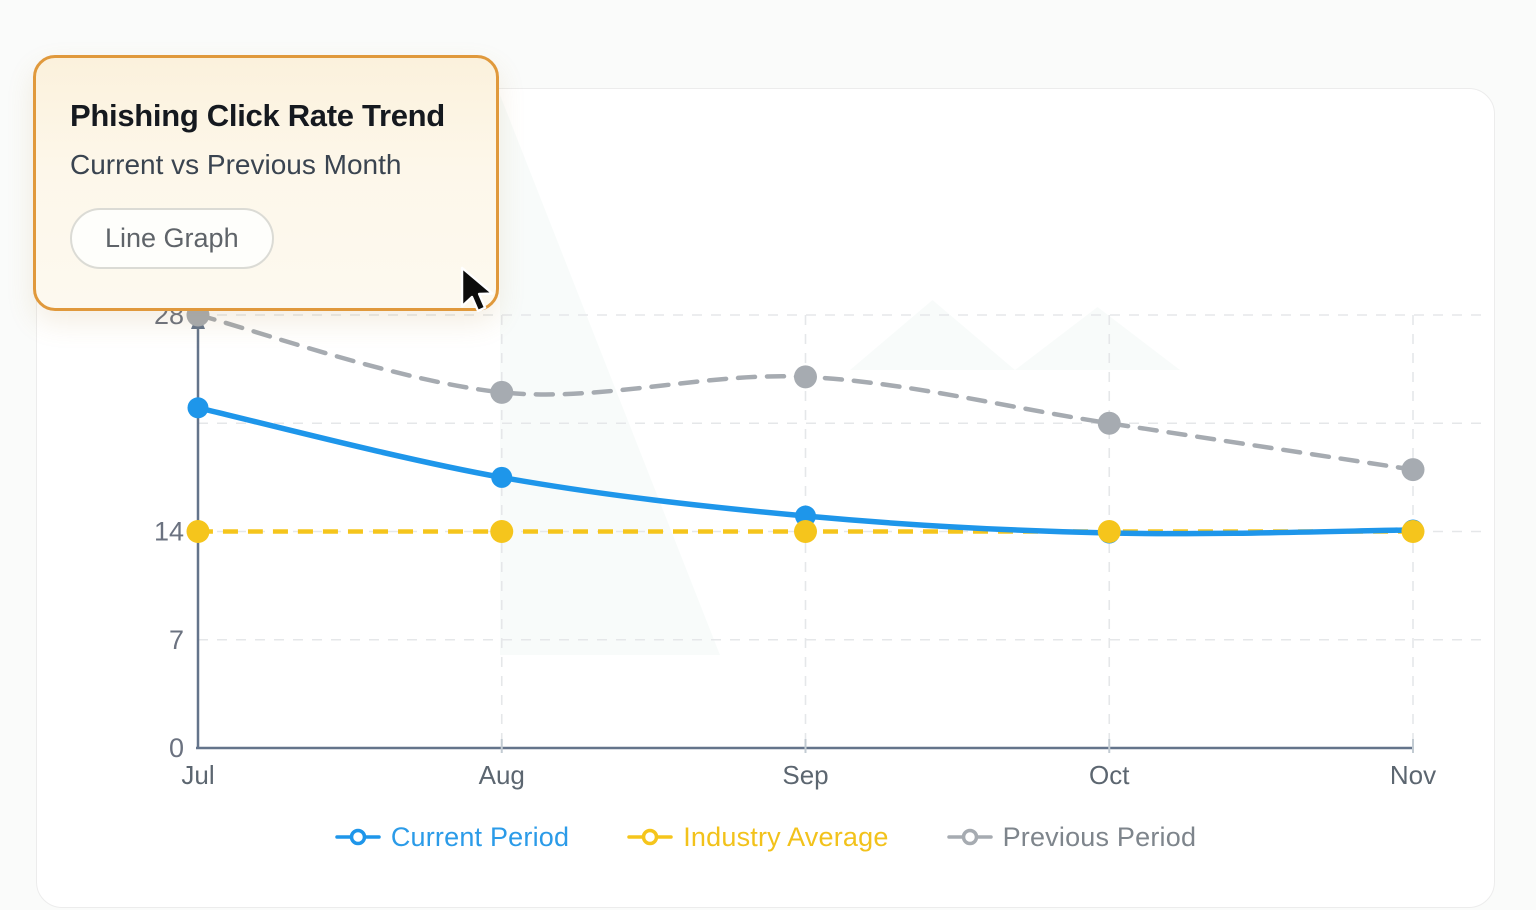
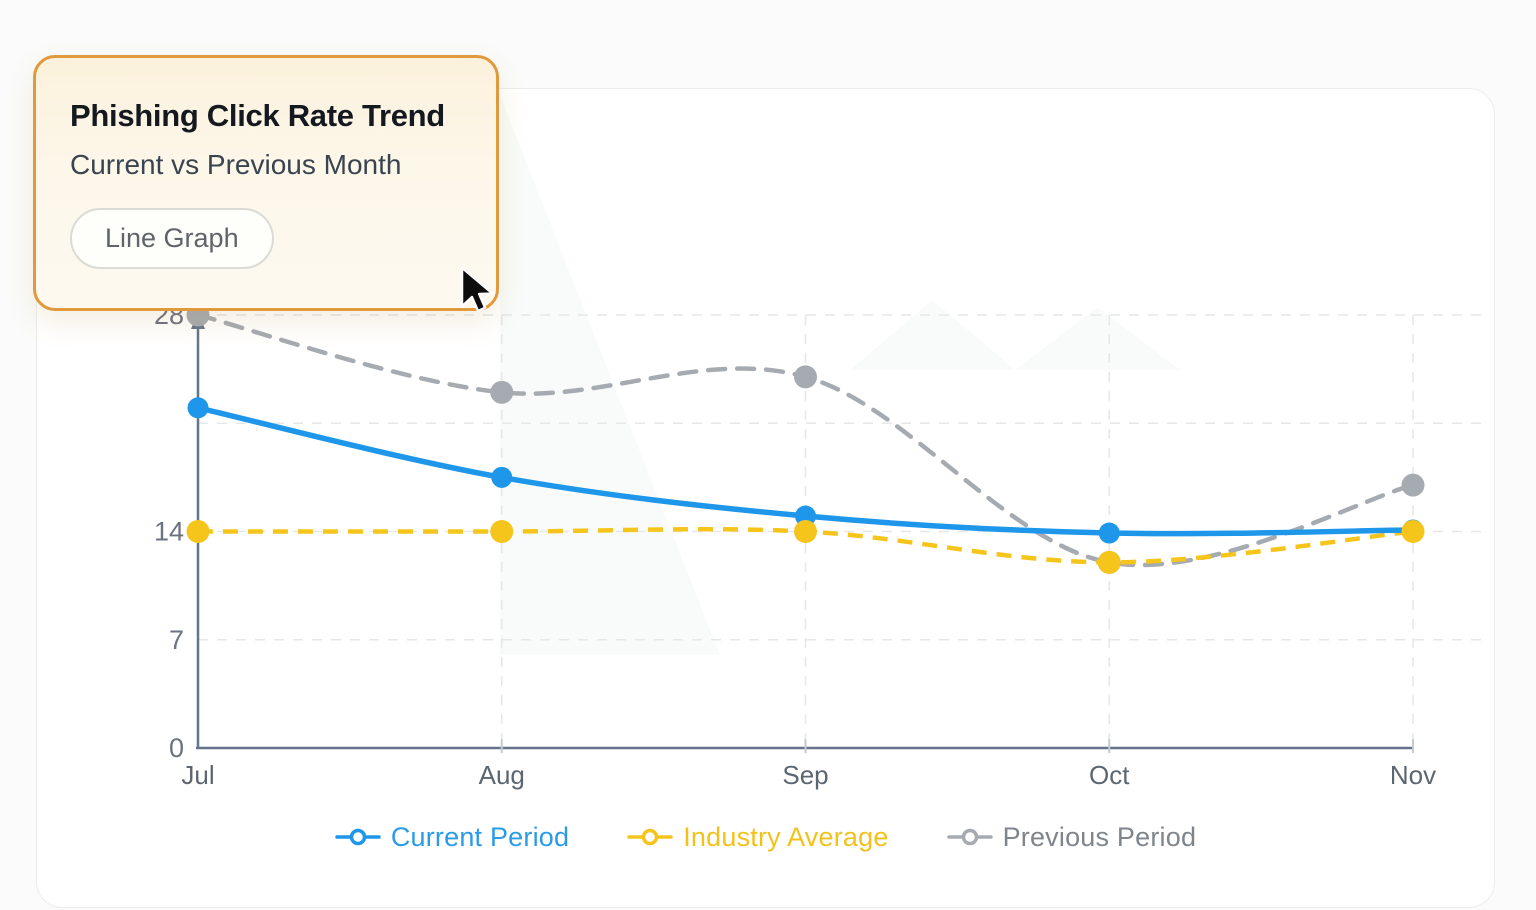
Industry Average/Oct: 14 -> 12
Previous Period/Oct: 21 -> 12
Previous Period/Nov: 18 -> 17
